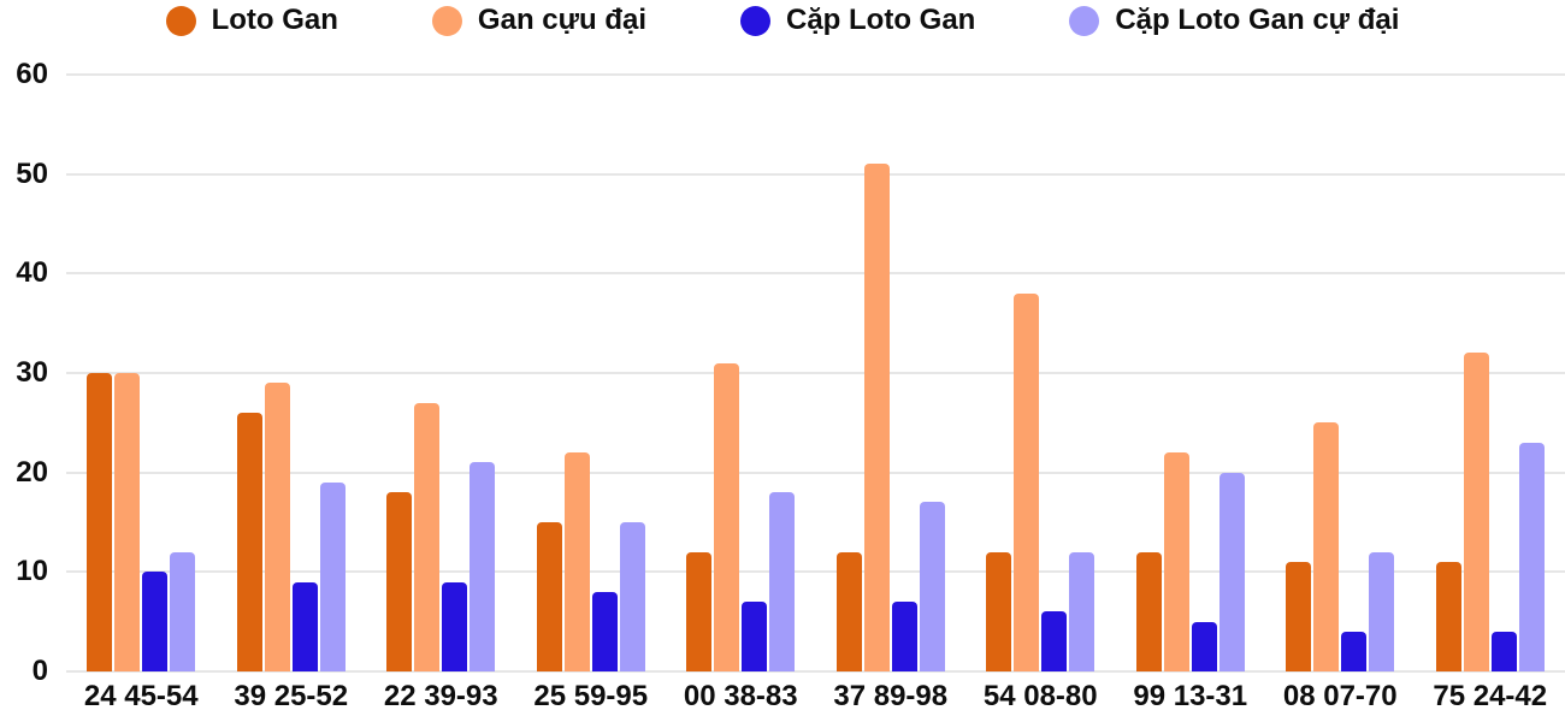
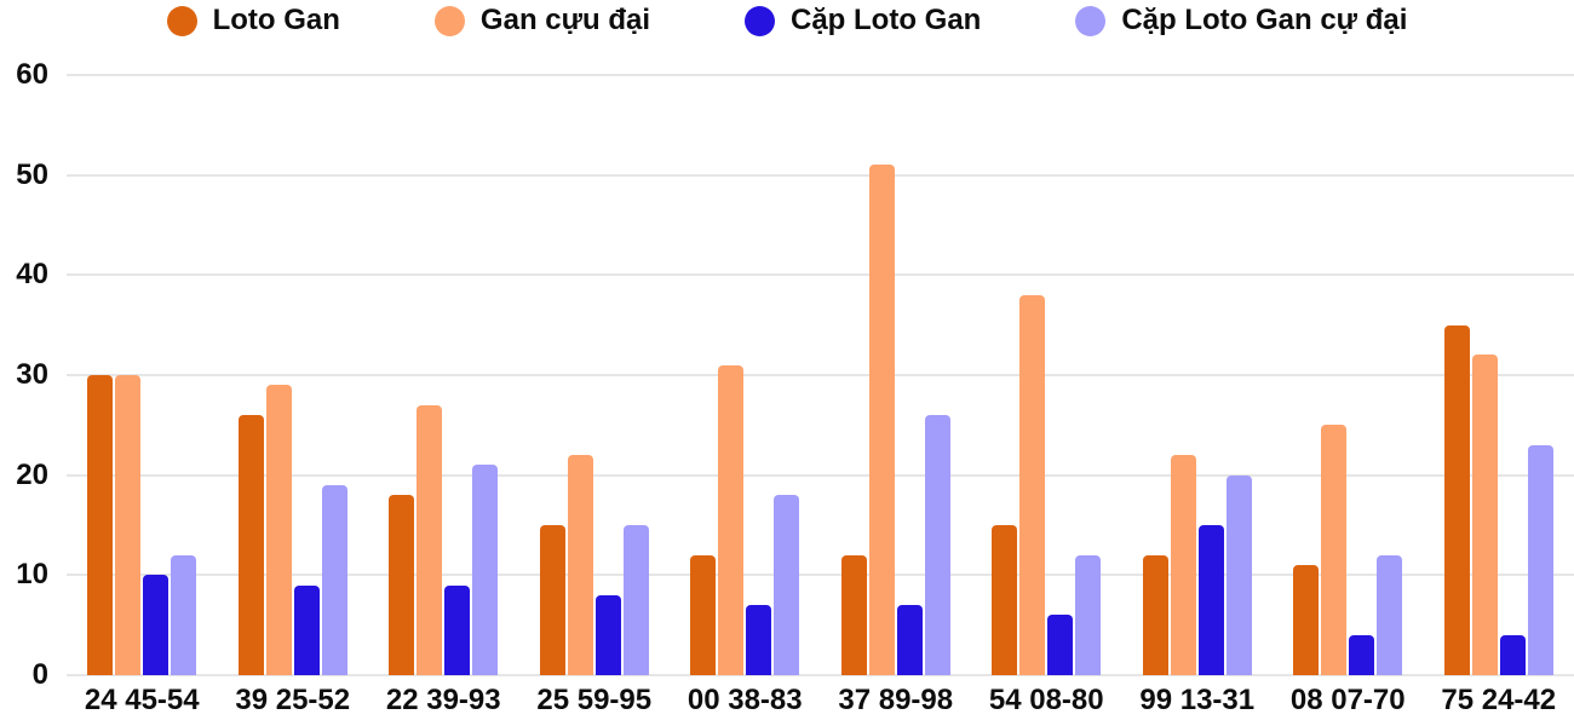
Cặp Loto Gan cự đại/37 89-98: 17 -> 26
Loto Gan/54 08-80: 12 -> 15
Cặp Loto Gan/99 13-31: 5 -> 15
Loto Gan/75 24-42: 11 -> 35
